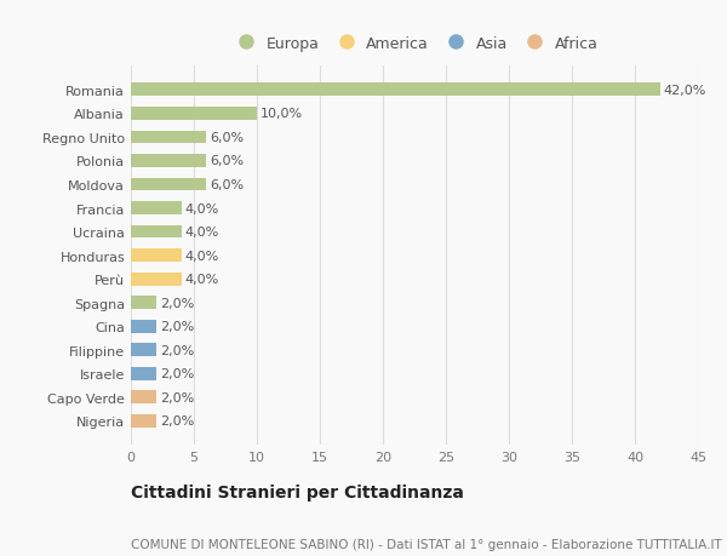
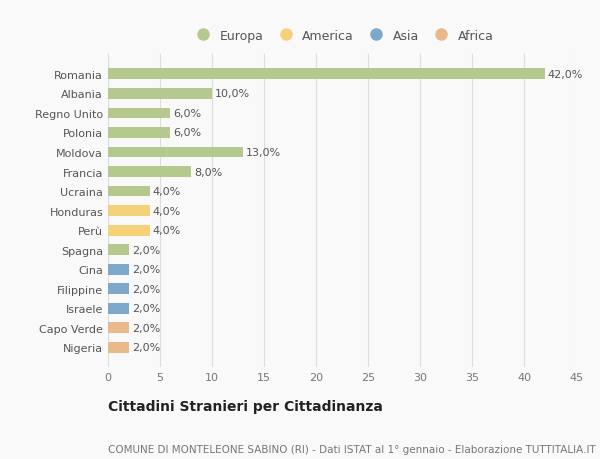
Moldova: 6,0% -> 13,0%
Francia: 4,0% -> 8,0%
